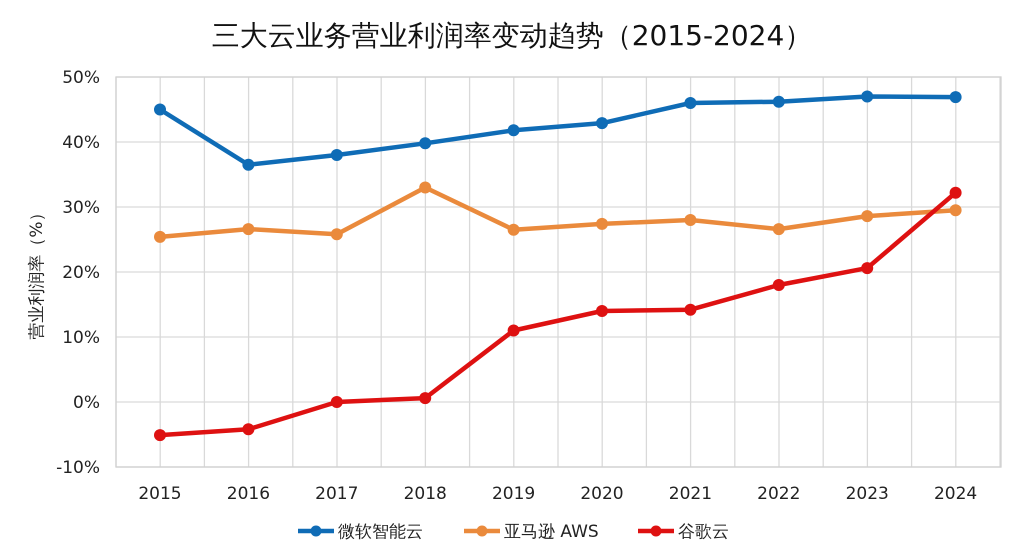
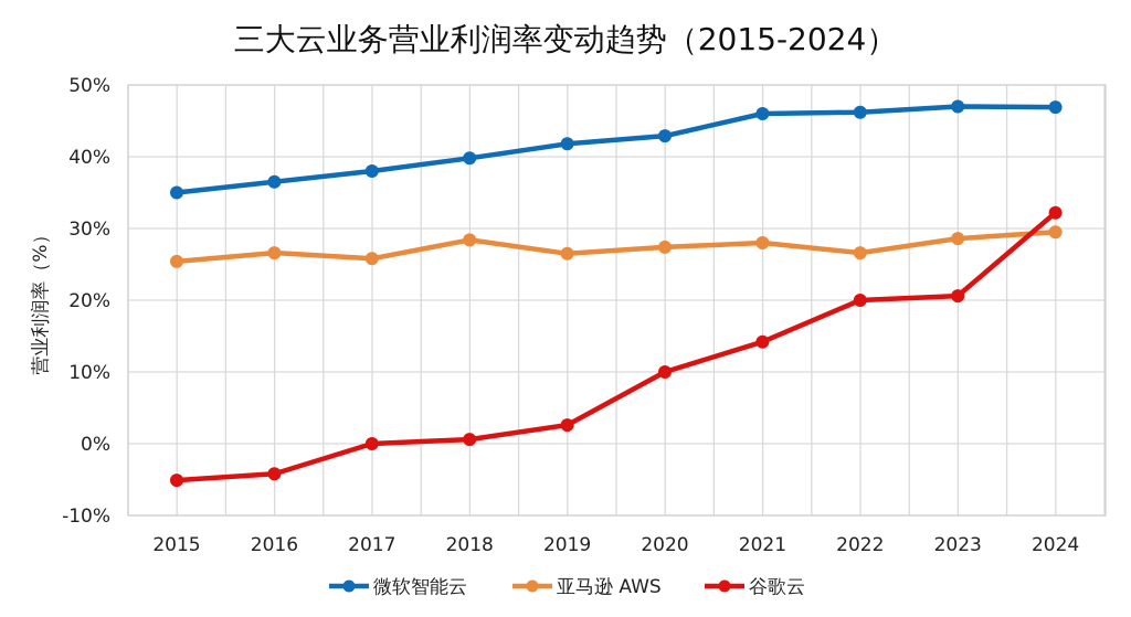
微软智能云/2015: 45% -> 35%
亚马逊 AWS/2018: 33% -> 28%
谷歌云/2019: 11% -> 3%
谷歌云/2020: 14% -> 10%
谷歌云/2022: 18% -> 20%
